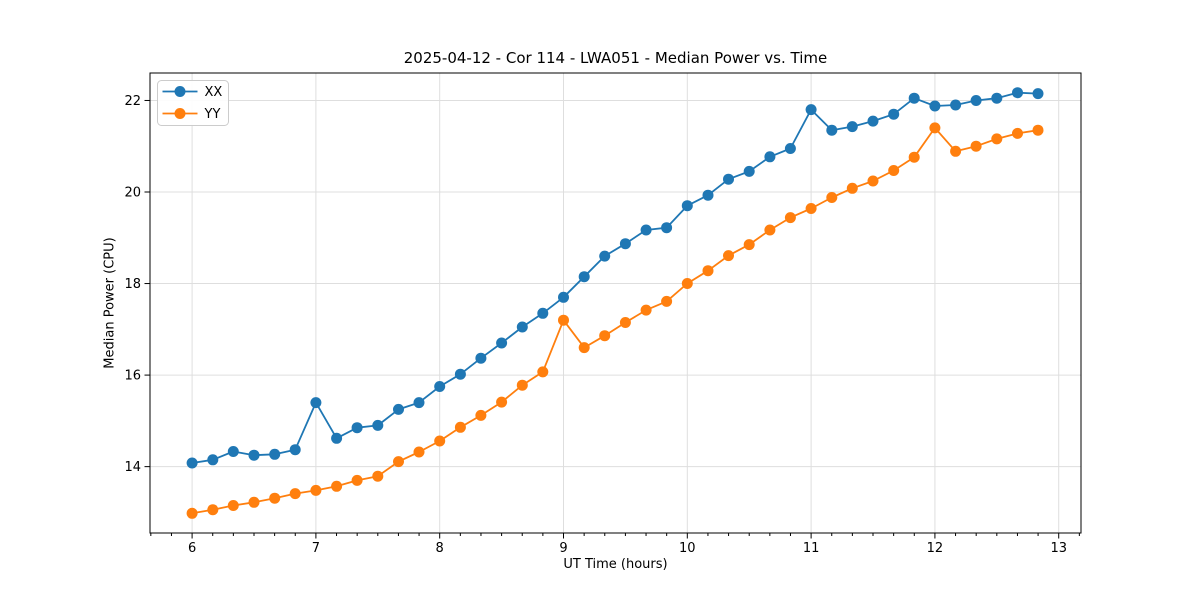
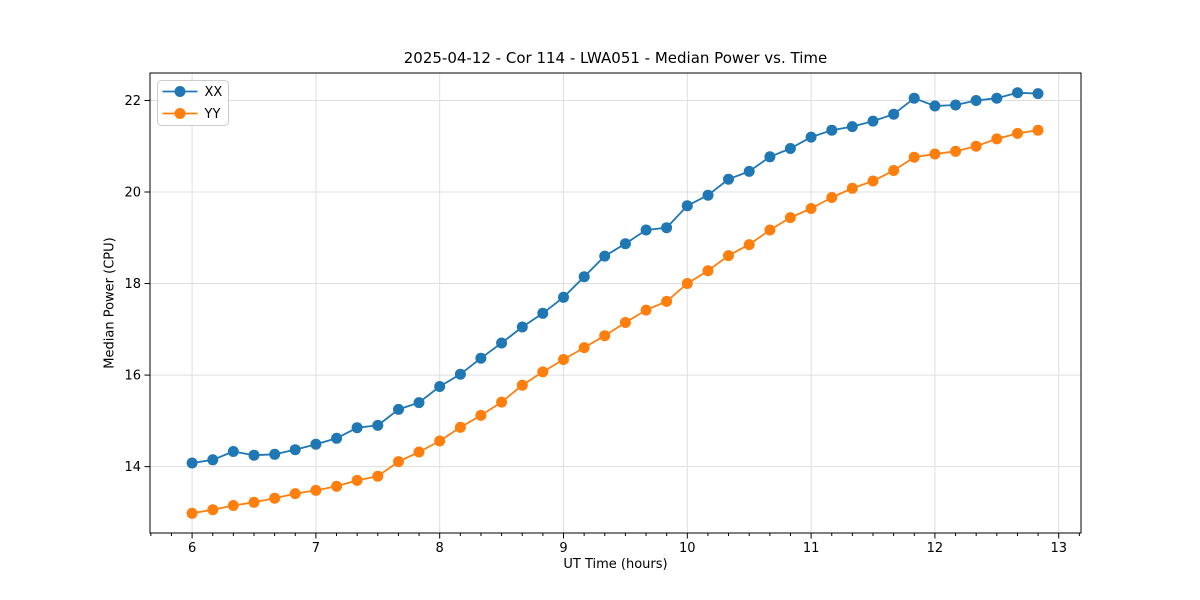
XX/7: 15.4 -> 14.5
YY/9: 17.2 -> 16.3
XX/11: 21.8 -> 21.2
YY/12: 21.4 -> 20.8
